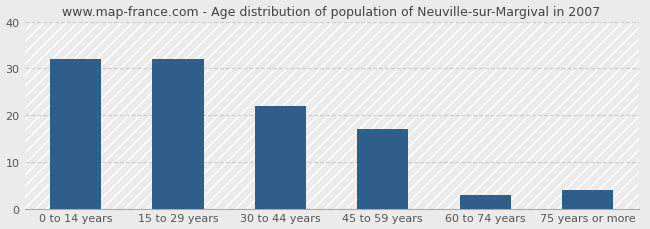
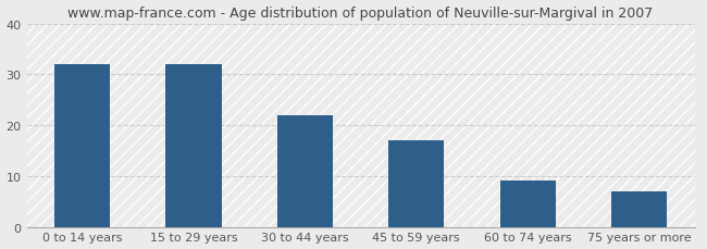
60 to 74 years: 3 -> 9
75 years or more: 4 -> 7
